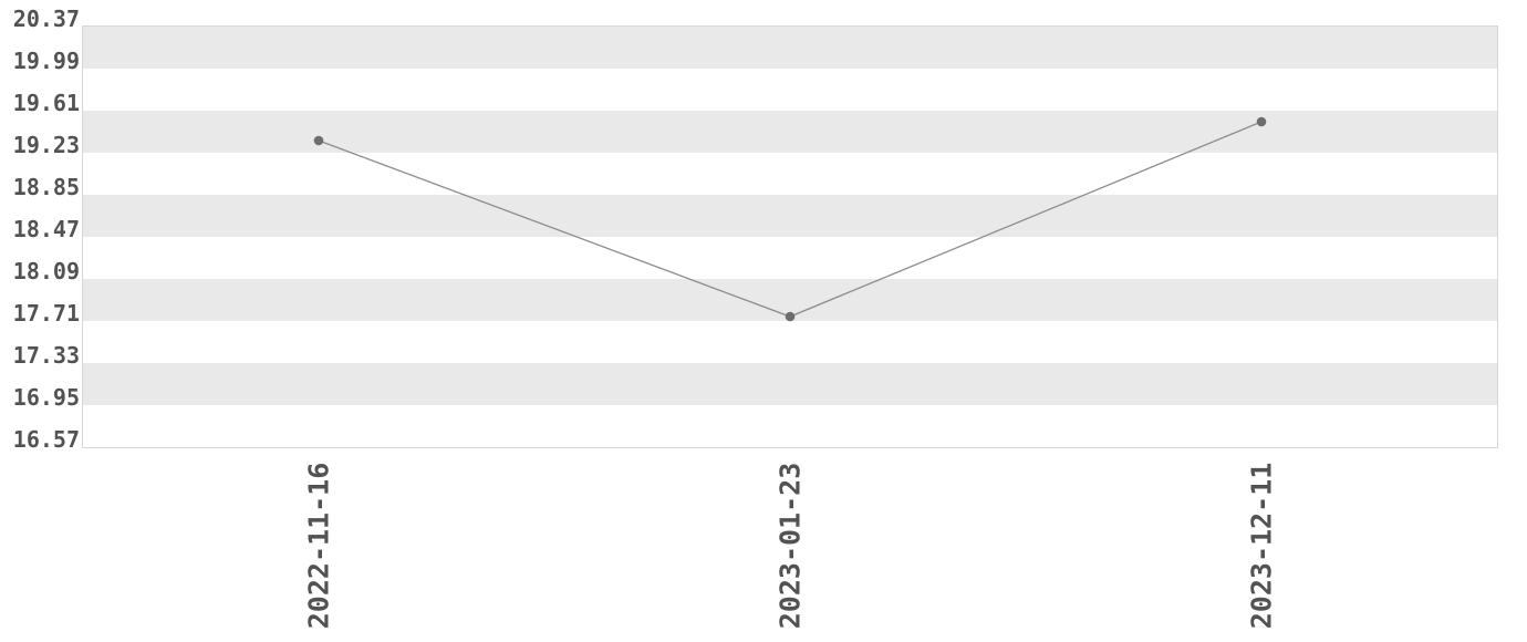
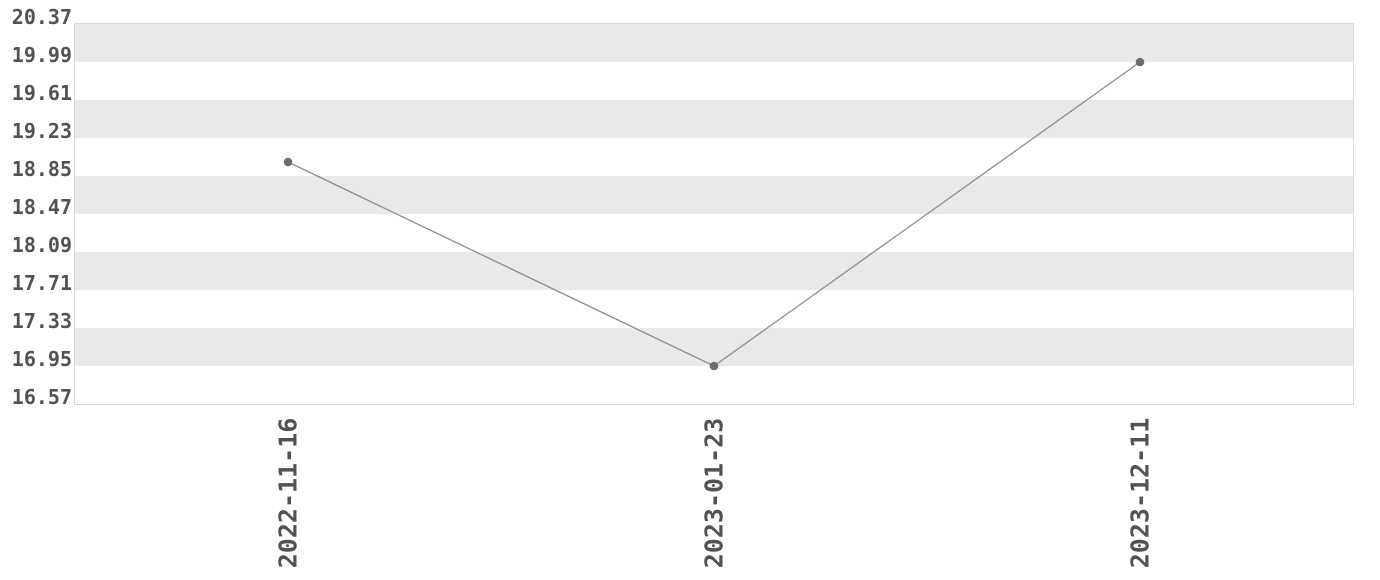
2022-11-16: 19.34 -> 18.99
2023-01-23: 17.75 -> 16.95
2023-12-11: 19.51 -> 19.99
